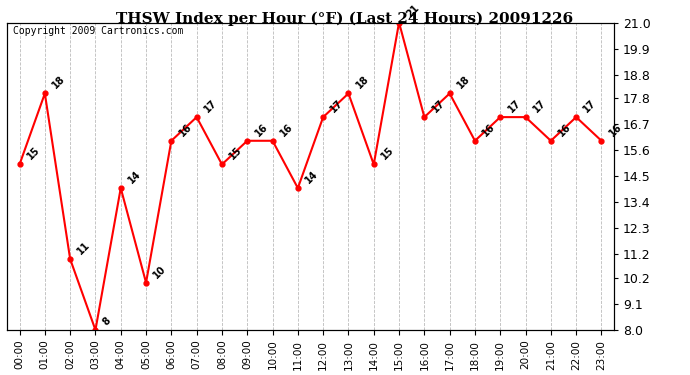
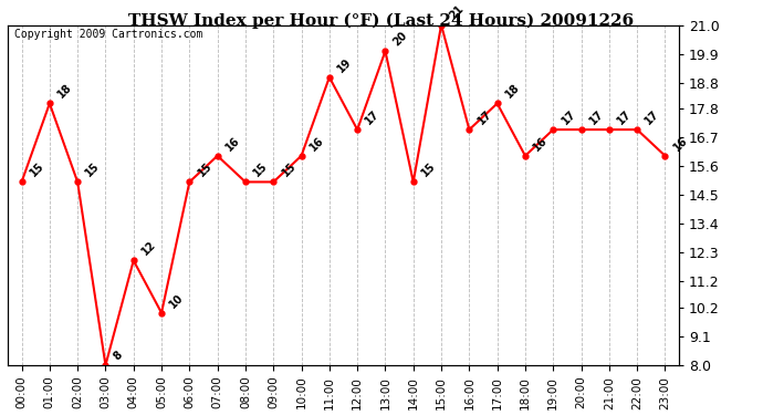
02:00: 11 -> 15
04:00: 14 -> 12
06:00: 16 -> 15
07:00: 17 -> 16
09:00: 16 -> 15
11:00: 14 -> 19
13:00: 18 -> 20
21:00: 16 -> 17
